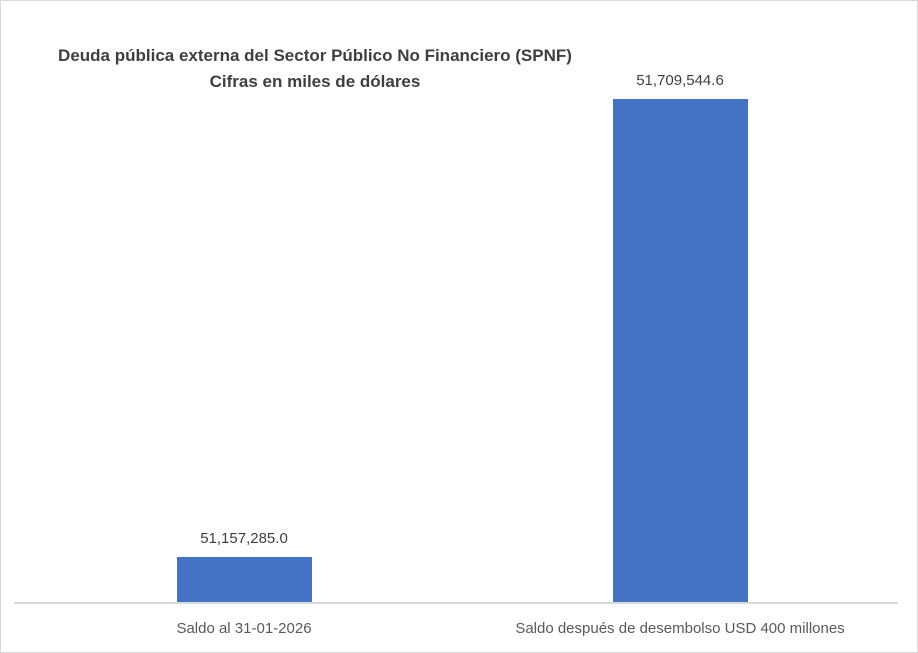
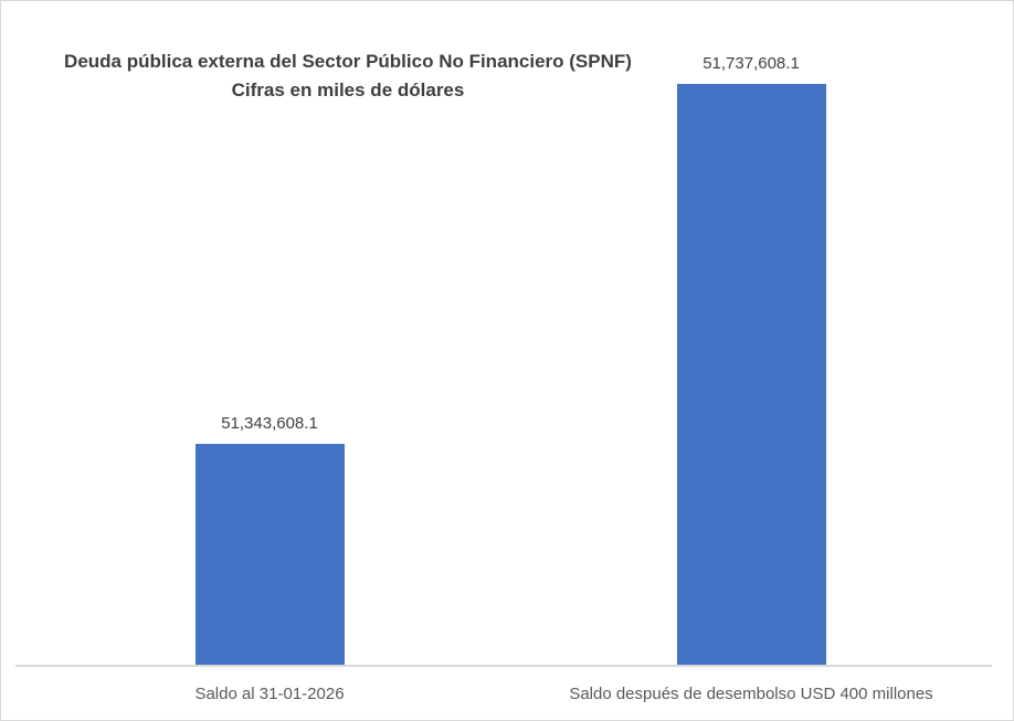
Saldo al 31-01-2026: 51,157,285.0 -> 51,343,608.1
Saldo después de desembolso USD 400 millones: 51,709,544.6 -> 51,737,608.1
